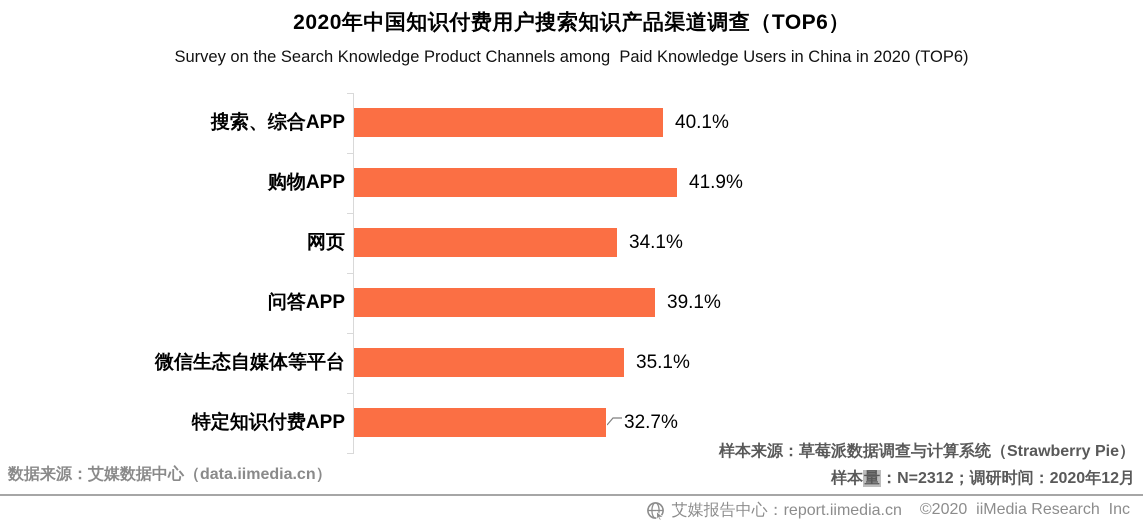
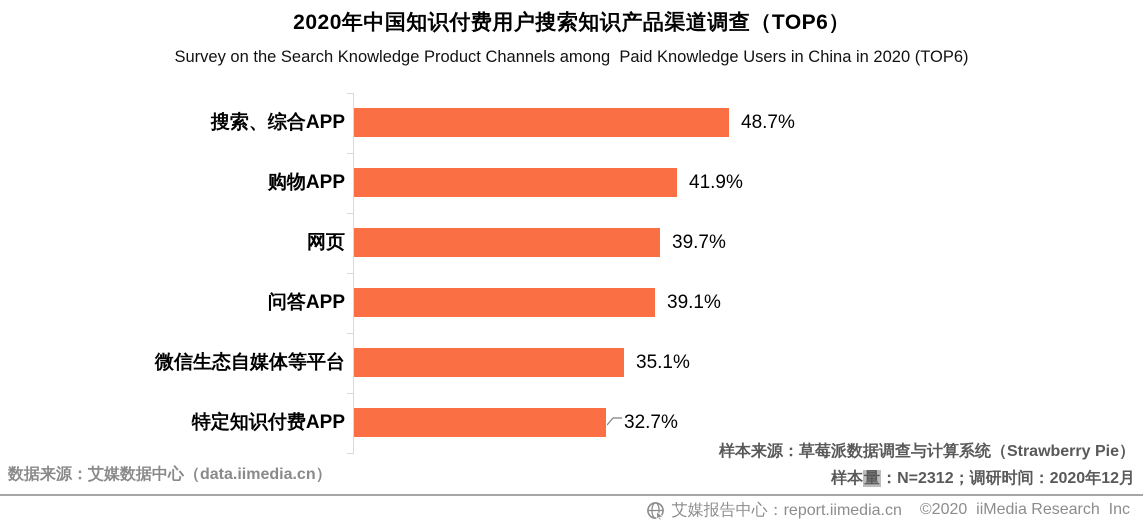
搜索、综合APP: 40.1% -> 48.7%
网页: 34.1% -> 39.7%
